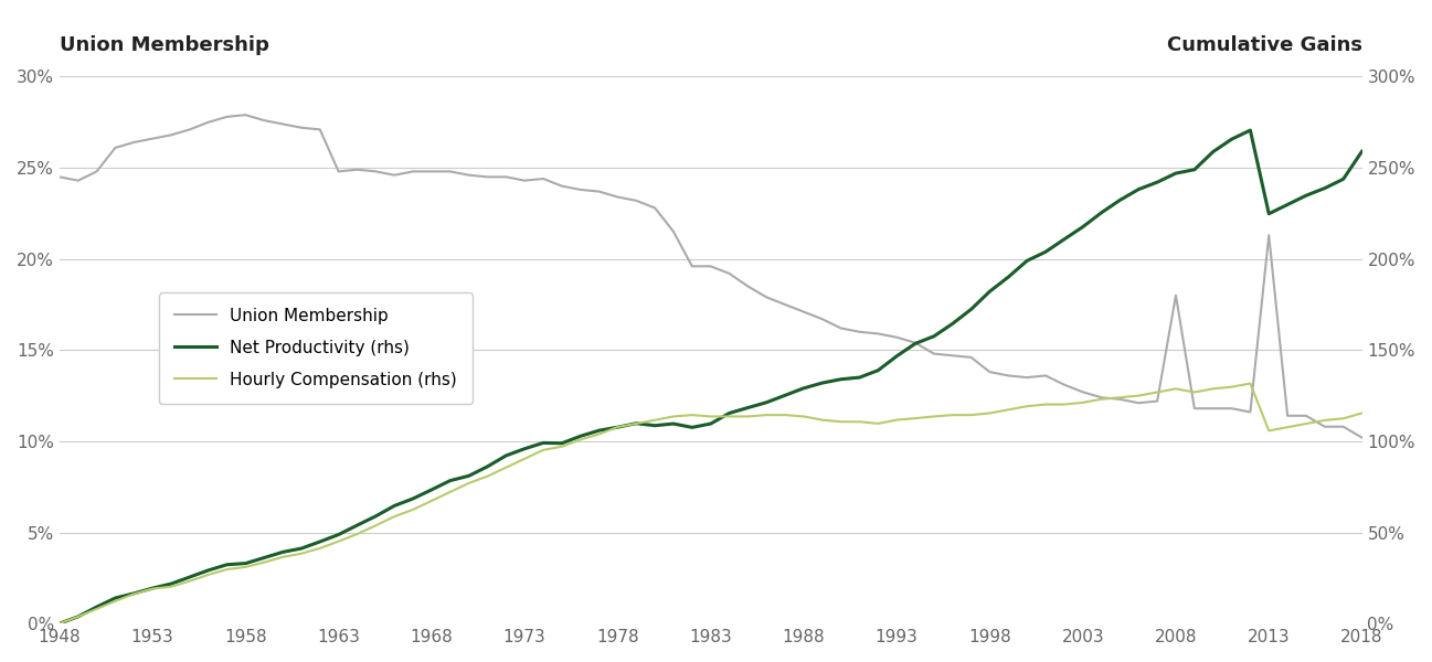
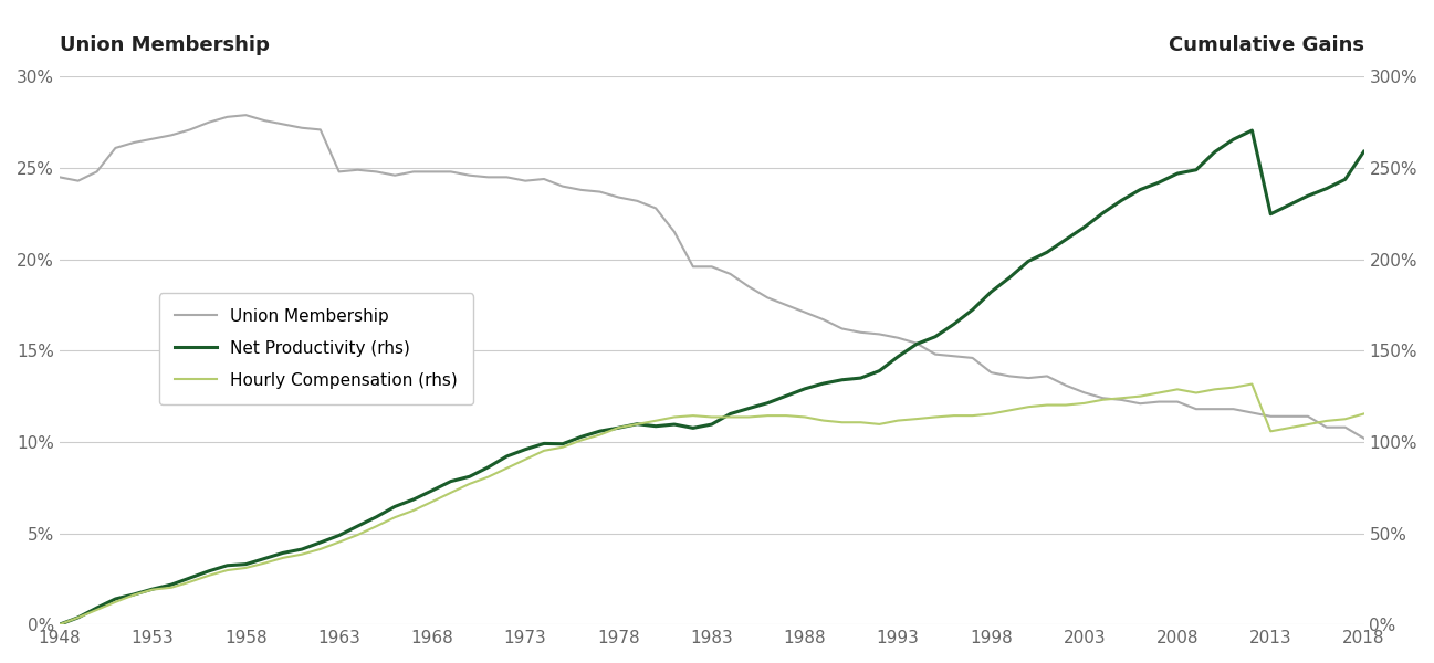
Union Membership/2008: 18.0% -> 12.2%
Union Membership/2013: 21.3% -> 11.4%
